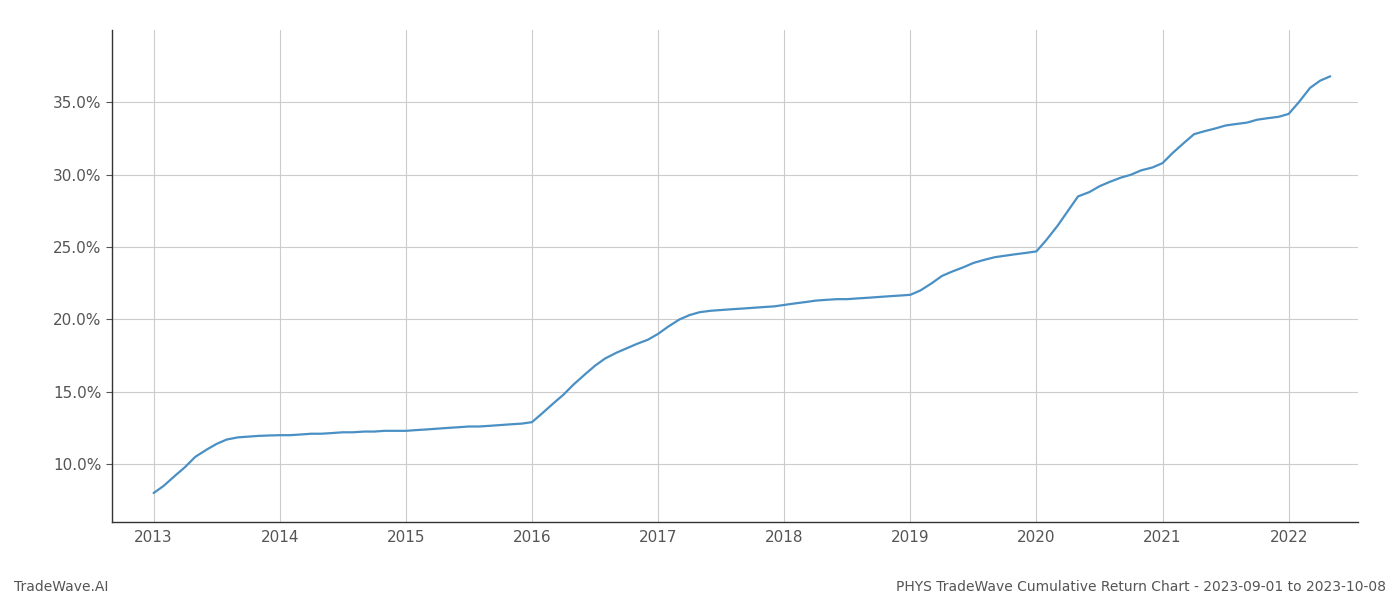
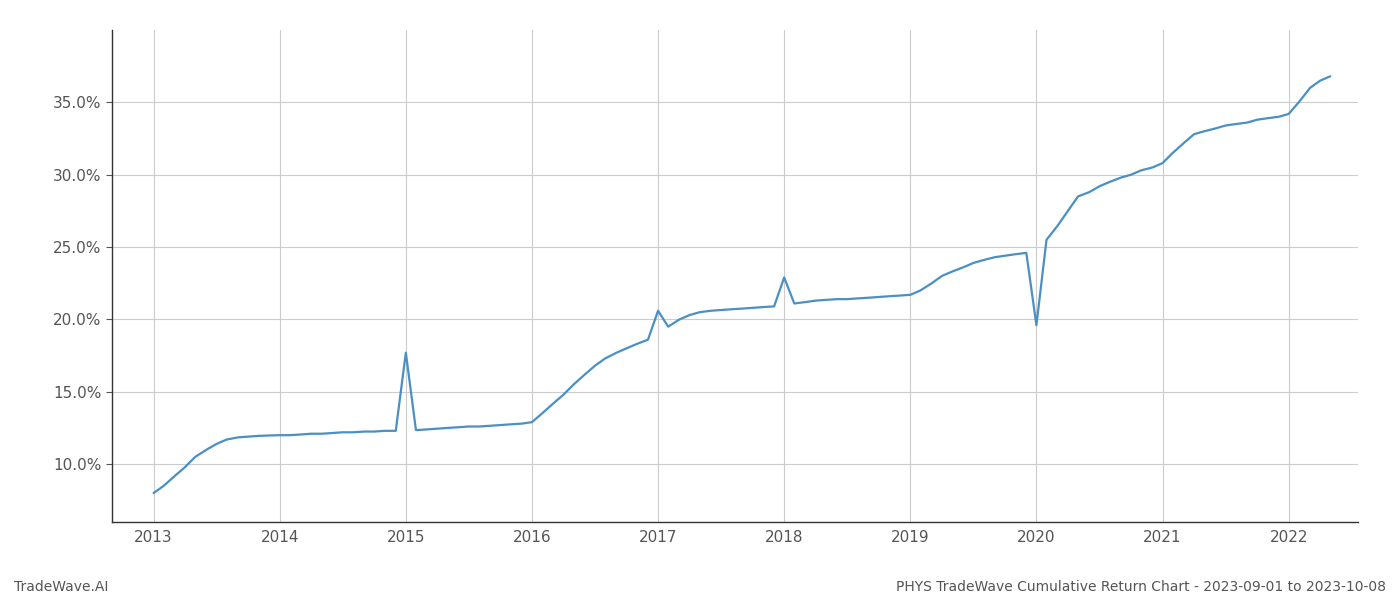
2015: 12.3% -> 17.7%
2017: 19.0% -> 20.6%
2018: 21.0% -> 22.9%
2020: 24.7% -> 19.6%
